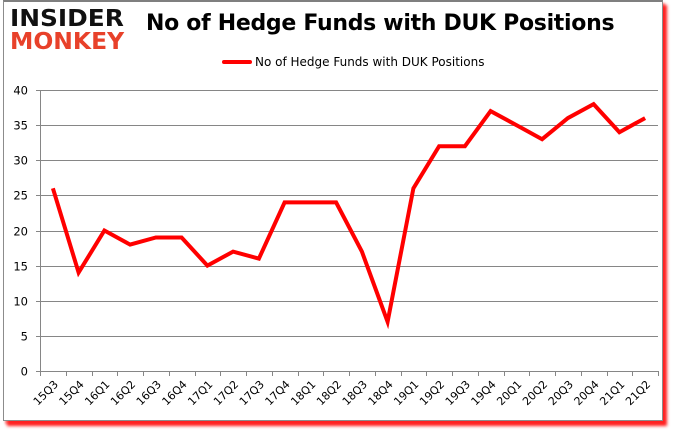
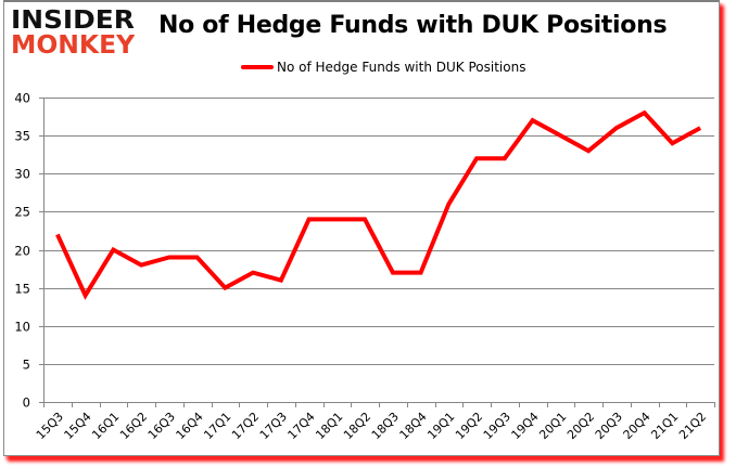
15Q3: 26 -> 22
18Q4: 7 -> 17
